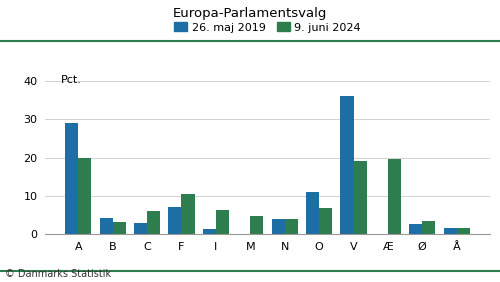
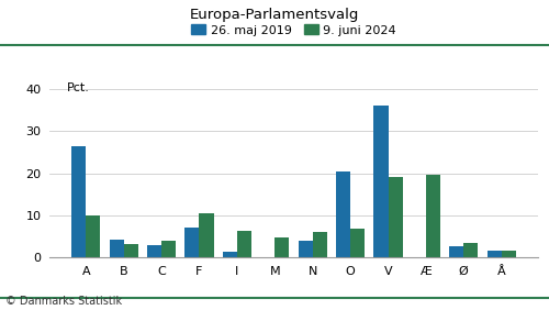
26. maj 2019/A: 28.9 -> 26.5
9. juni 2024/A: 20.0 -> 10.0
9. juni 2024/C: 6.0 -> 4.0
9. juni 2024/N: 4.0 -> 6.0
26. maj 2019/O: 11.0 -> 20.5
